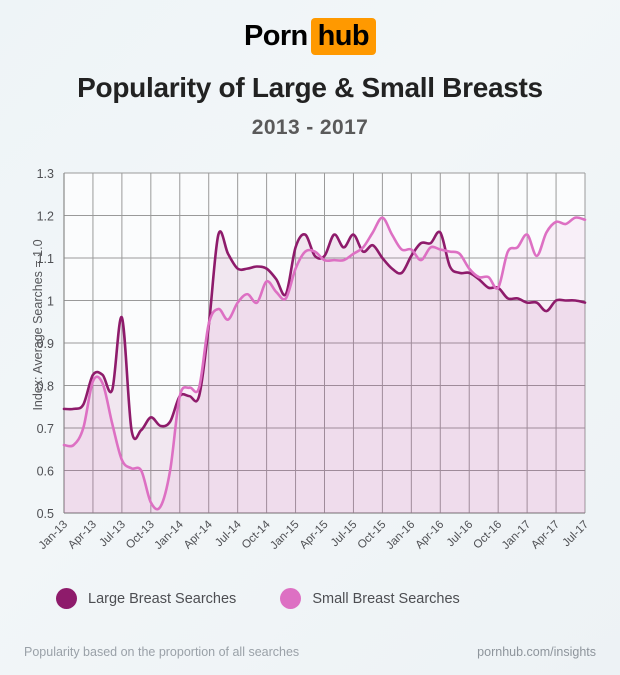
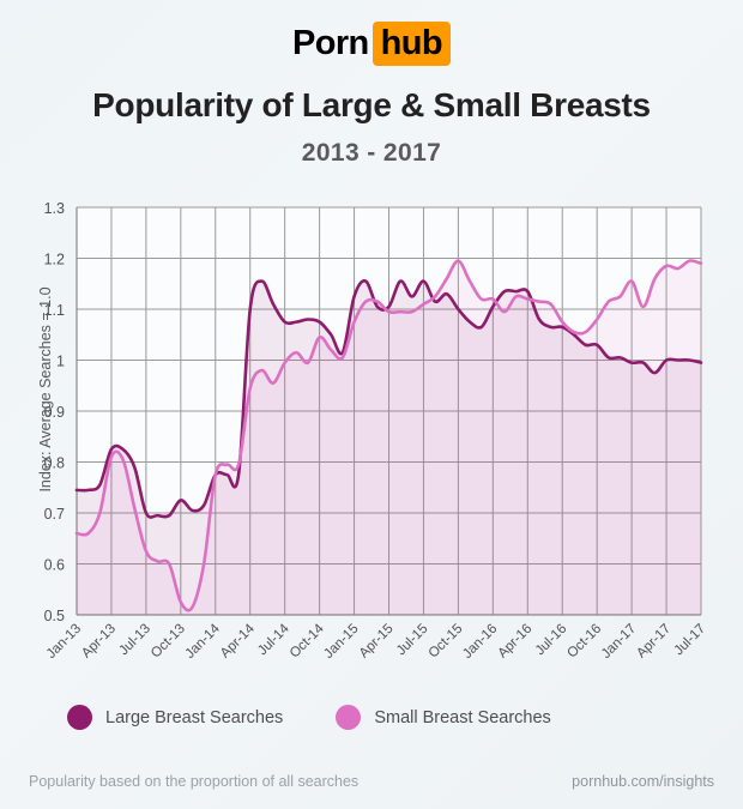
Large Breast Searches/Jul-13: 0.96 -> 0.70
Large Breast Searches/Apr-14: 0.94 -> 1.10
Large Breast Searches/Apr-16: 1.16 -> 1.14
Small Breast Searches/Oct-16: 1.03 -> 1.08
